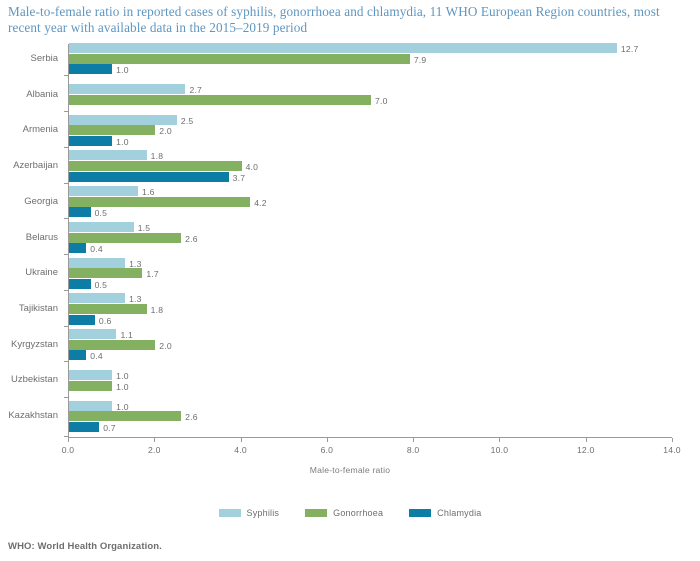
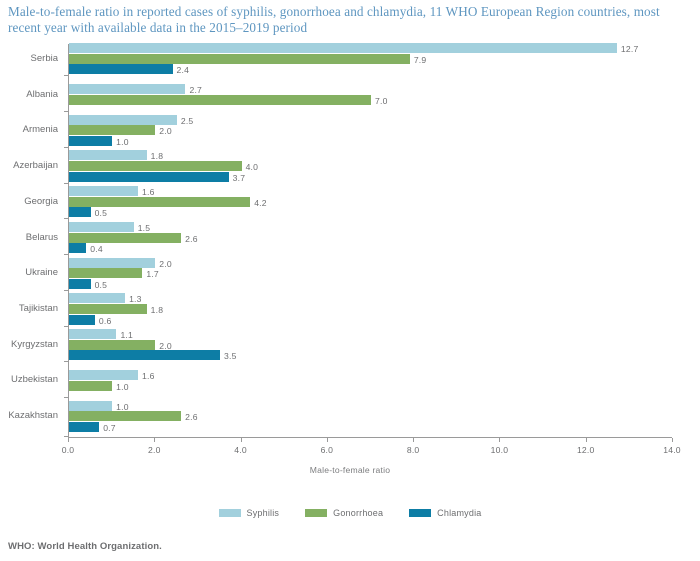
Chlamydia/Serbia: 1.0 -> 2.4
Syphilis/Ukraine: 1.3 -> 2.0
Chlamydia/Kyrgyzstan: 0.4 -> 3.5
Syphilis/Uzbekistan: 1.0 -> 1.6
